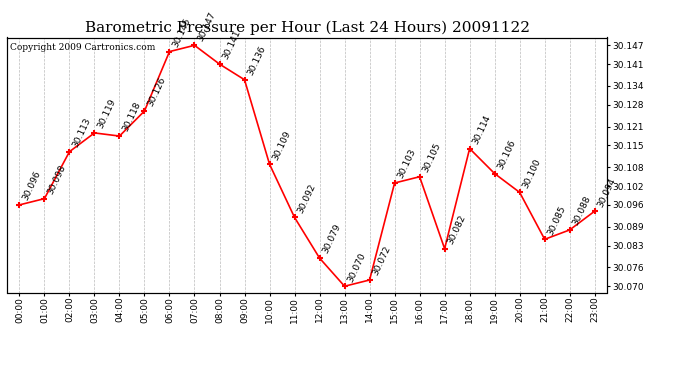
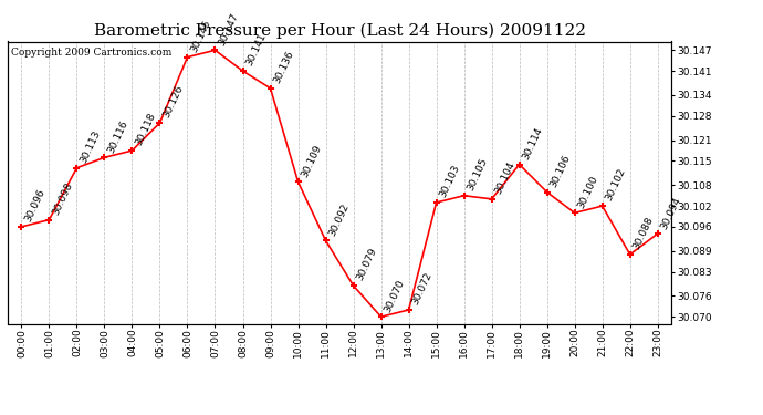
03:00: 30.119 -> 30.116
17:00: 30.082 -> 30.104
21:00: 30.085 -> 30.102
